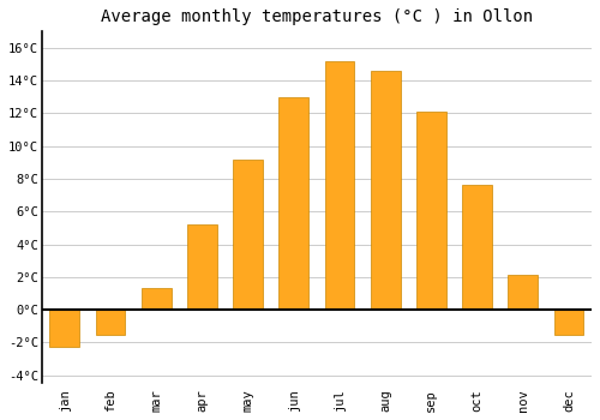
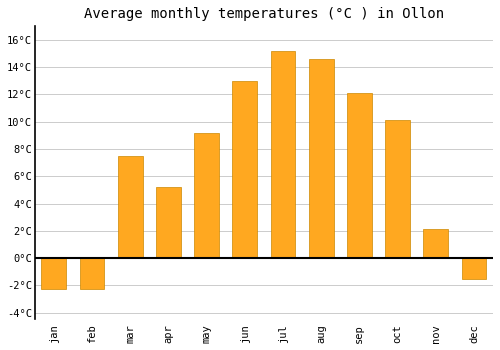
feb: -1.5°C -> -2.3°C
mar: 1.3°C -> 7.5°C
oct: 7.6°C -> 10.1°C
